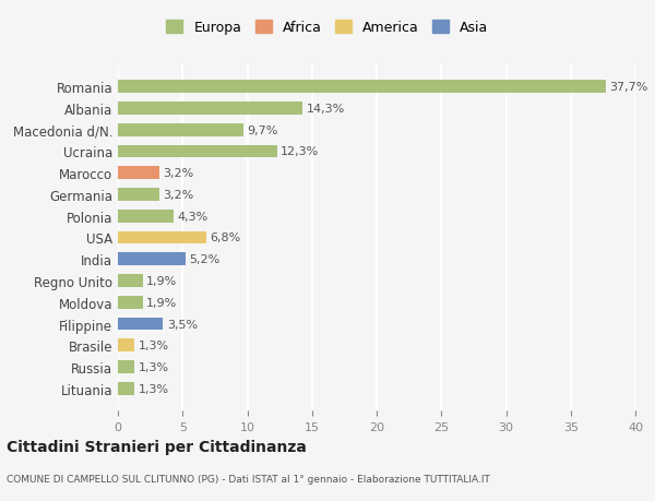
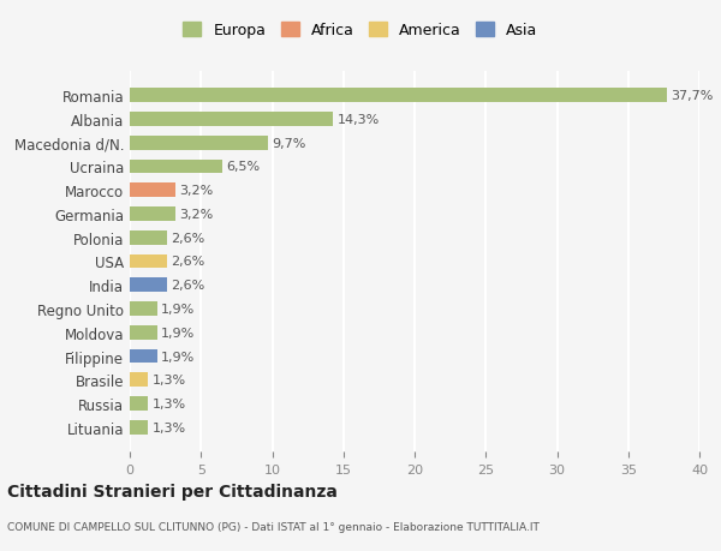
Ucraina: 12,3% -> 6,5%
Polonia: 4,3% -> 2,6%
USA: 6,8% -> 2,6%
India: 5,2% -> 2,6%
Filippine: 3,5% -> 1,9%
